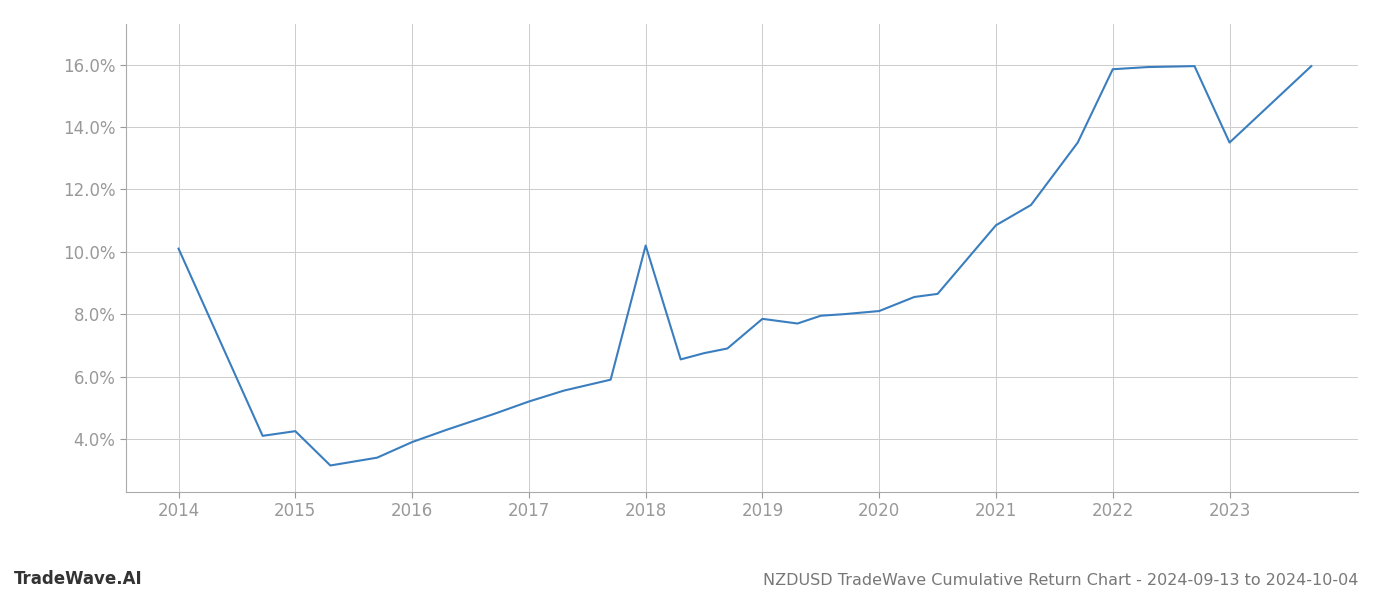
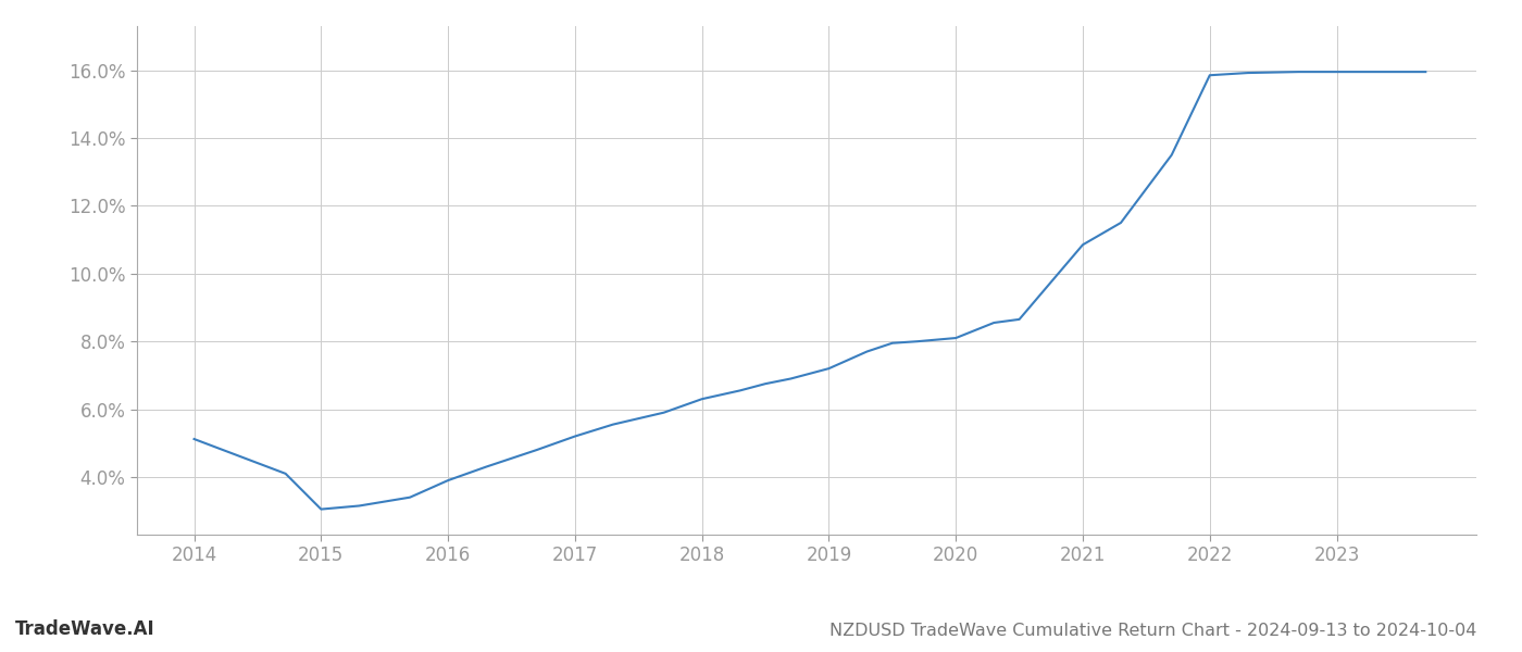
2014: 10.10% -> 5.12%
2015: 4.25% -> 3.05%
2018: 10.20% -> 6.30%
2019: 7.85% -> 7.20%
2023: 13.50% -> 15.95%
